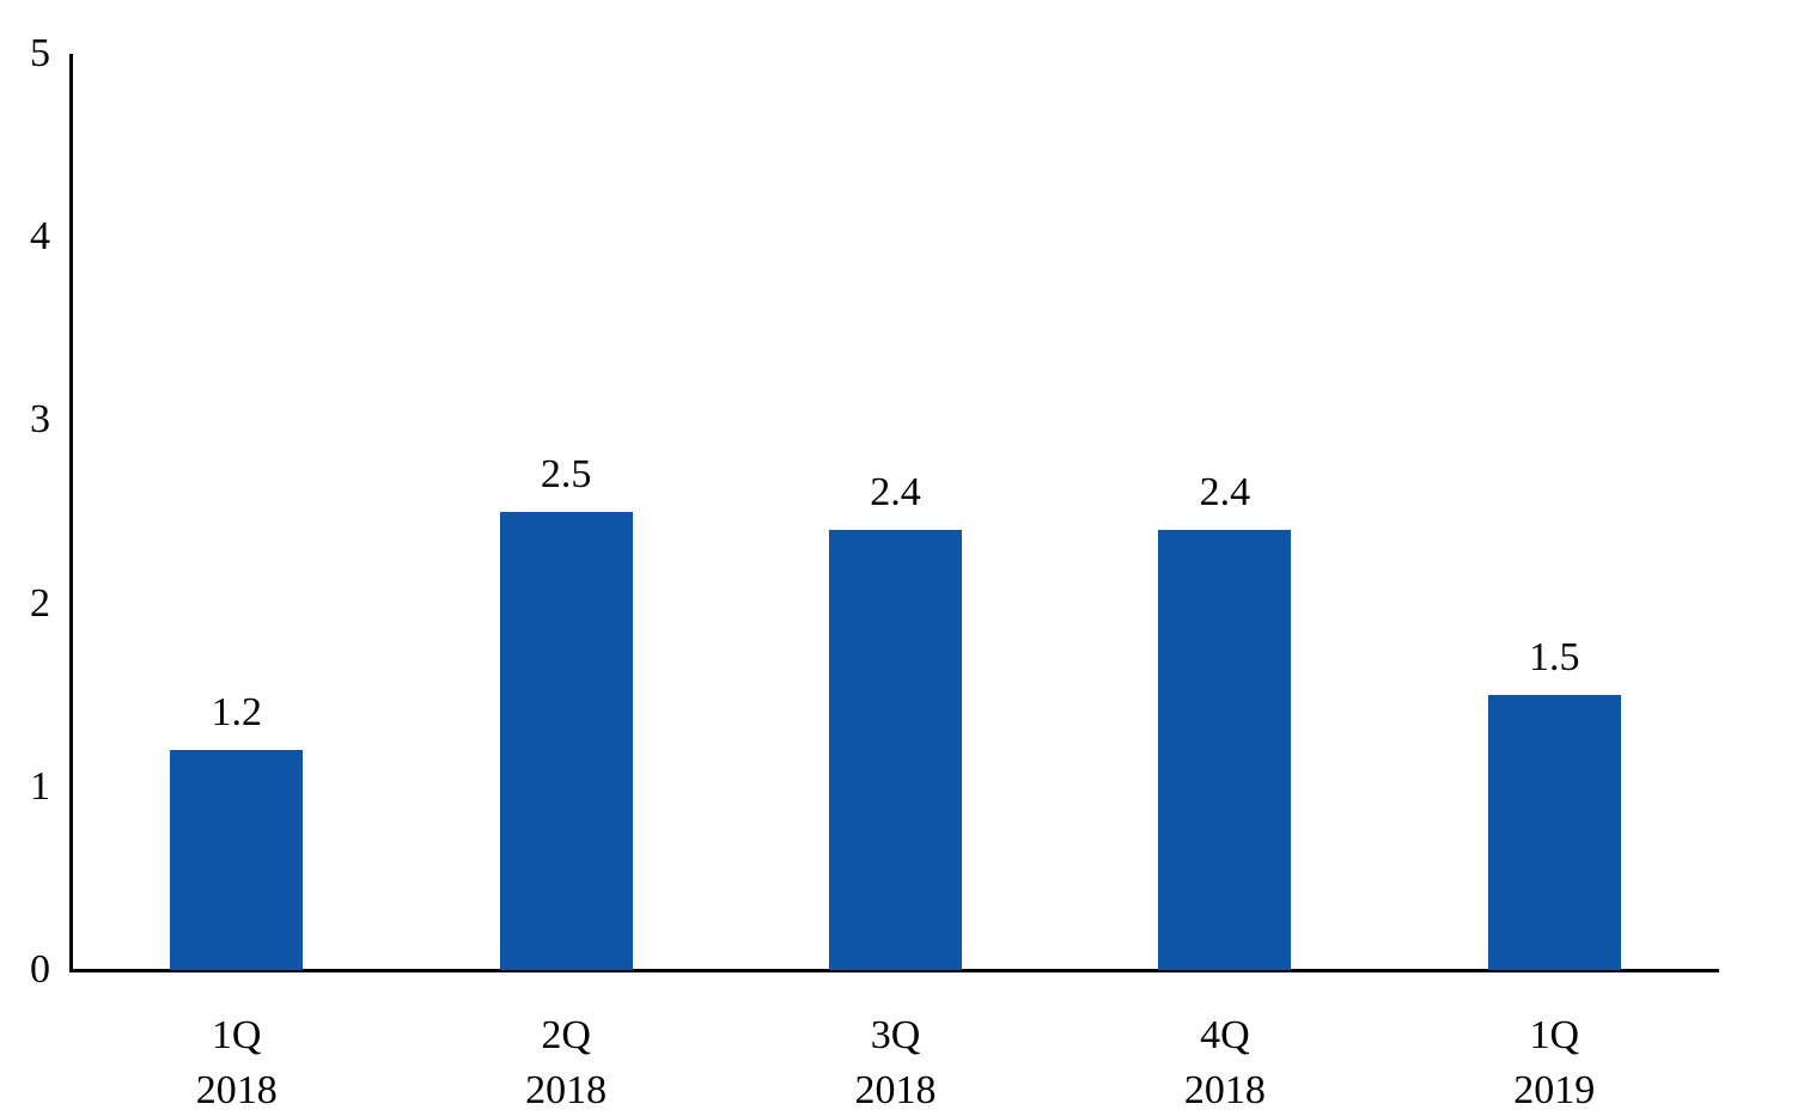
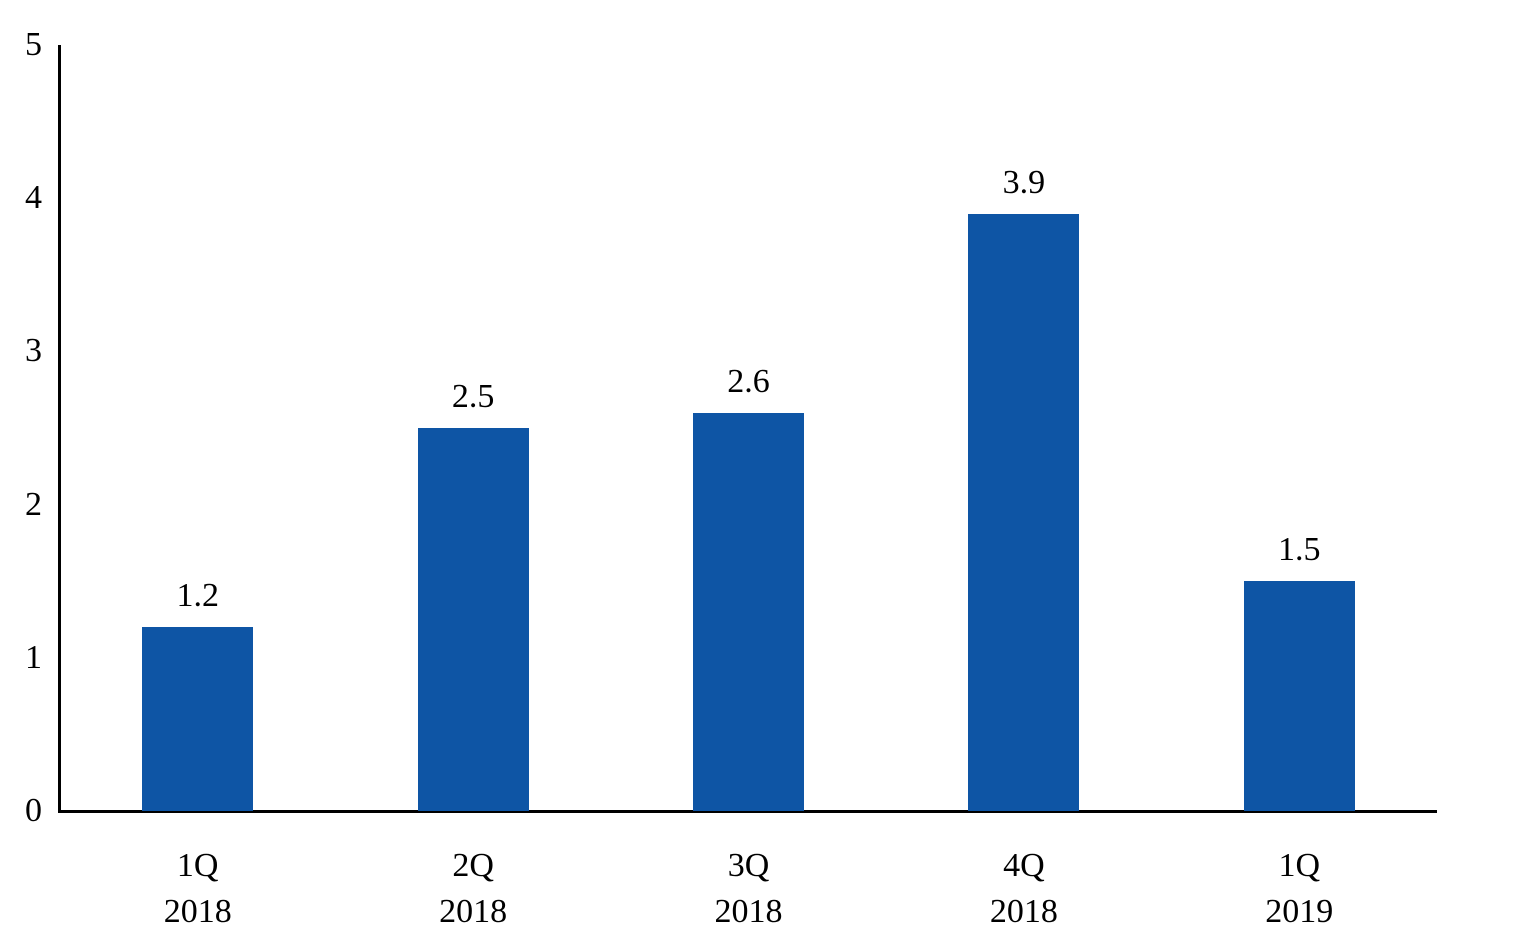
3Q 2018: 2.4 -> 2.6
4Q 2018: 2.4 -> 3.9
